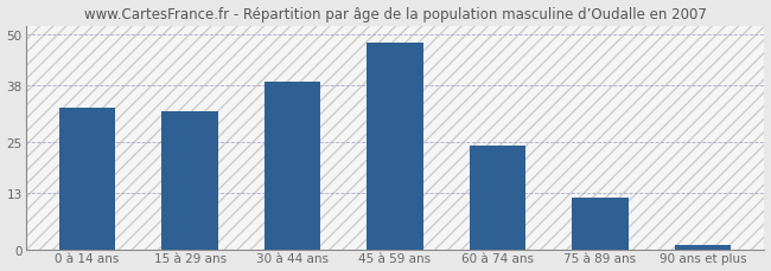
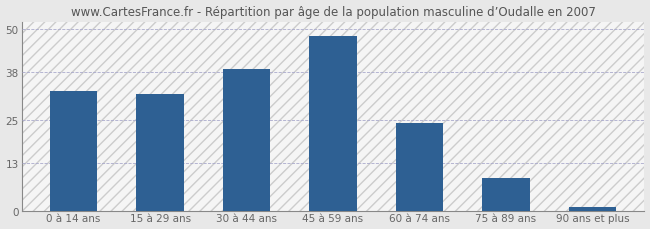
75 à 89 ans: 12 -> 9
